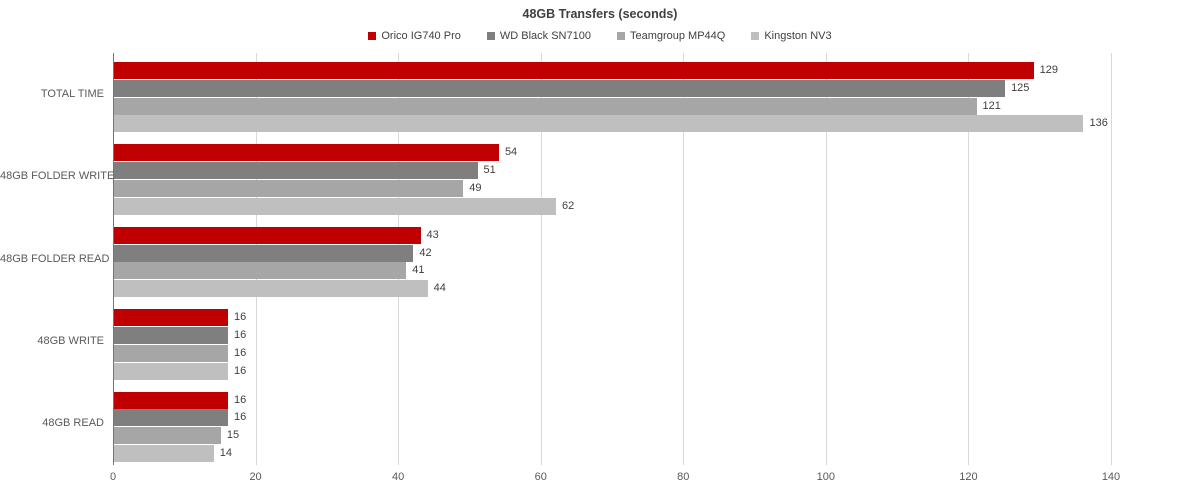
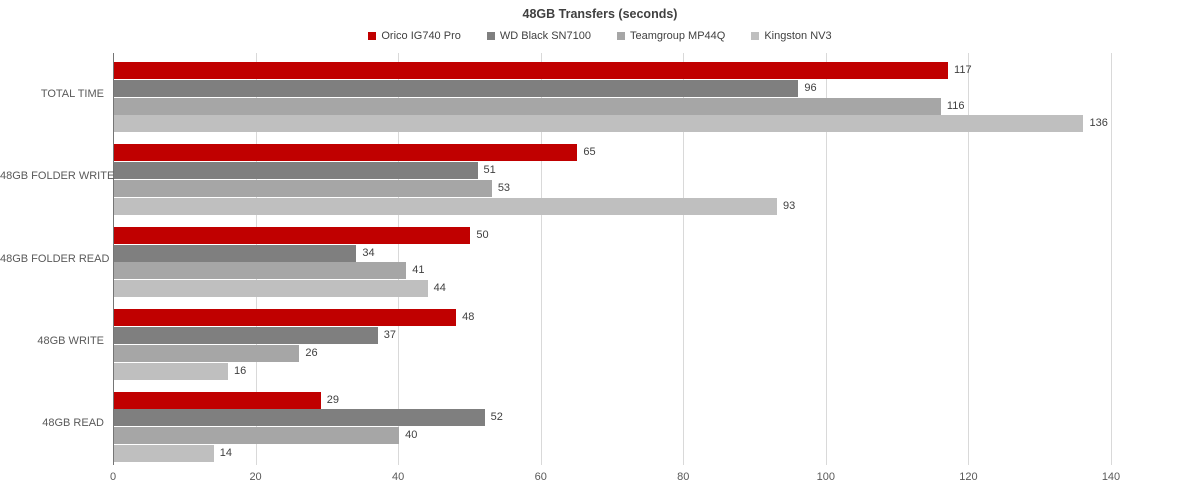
Orico IG740 Pro/TOTAL TIME: 129 -> 117
WD Black SN7100/TOTAL TIME: 125 -> 96
Teamgroup MP44Q/TOTAL TIME: 121 -> 116
Orico IG740 Pro/48GB FOLDER WRITE: 54 -> 65
Teamgroup MP44Q/48GB FOLDER WRITE: 49 -> 53
Kingston NV3/48GB FOLDER WRITE: 62 -> 93
Orico IG740 Pro/48GB FOLDER READ: 43 -> 50
WD Black SN7100/48GB FOLDER READ: 42 -> 34
Orico IG740 Pro/48GB WRITE: 16 -> 48
WD Black SN7100/48GB WRITE: 16 -> 37
Teamgroup MP44Q/48GB WRITE: 16 -> 26
Orico IG740 Pro/48GB READ: 16 -> 29
WD Black SN7100/48GB READ: 16 -> 52
Teamgroup MP44Q/48GB READ: 15 -> 40
